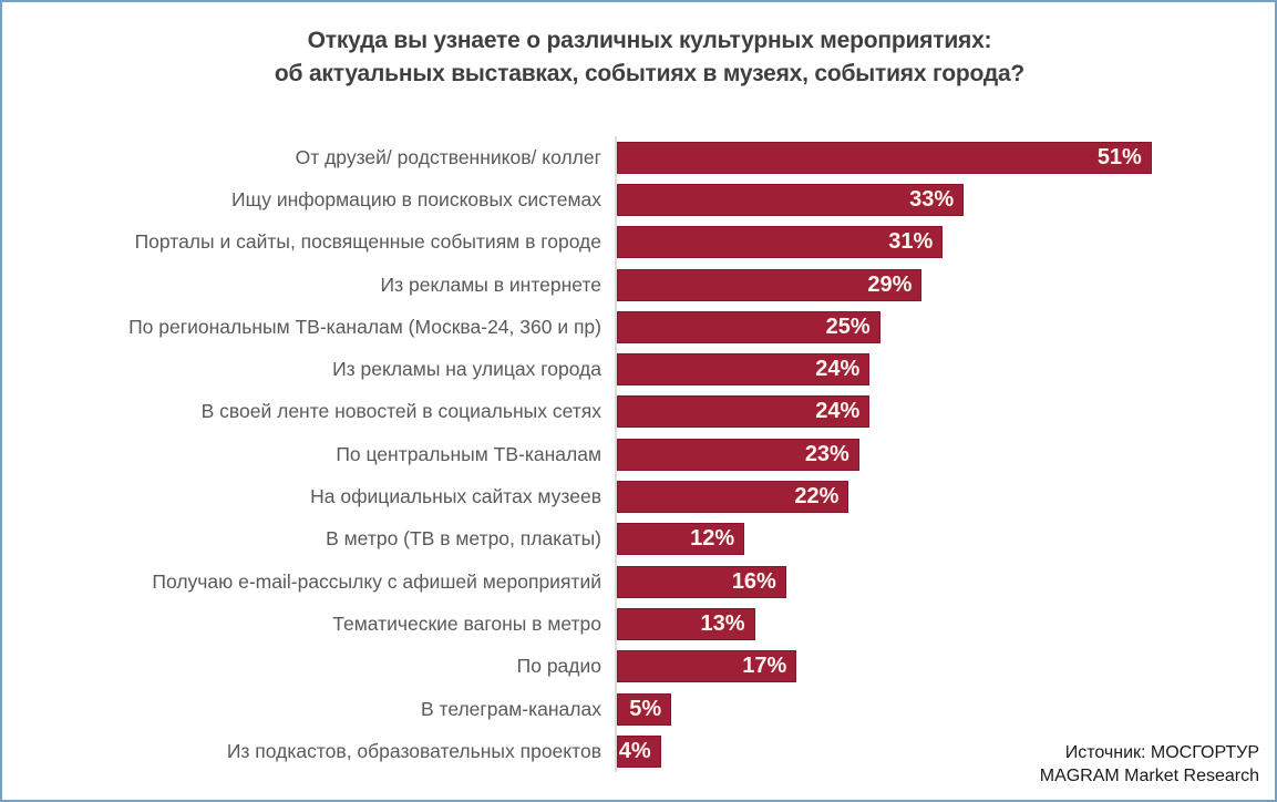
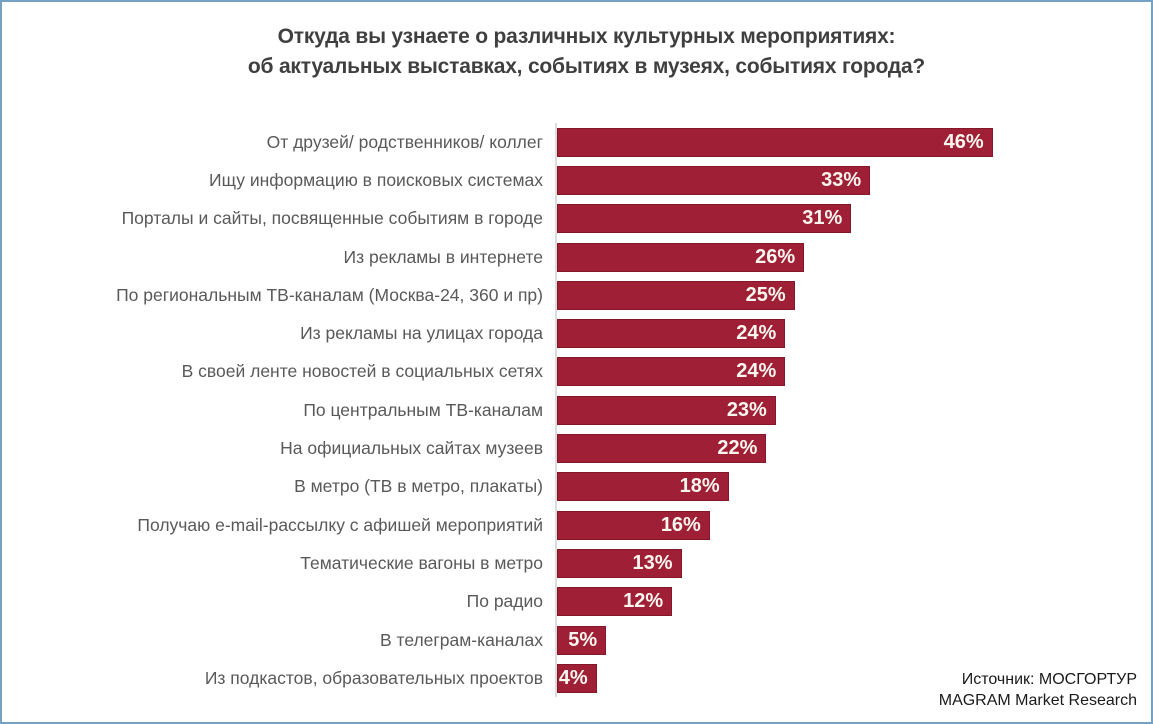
От друзей/ родственников/ коллег: 51% -> 46%
Из рекламы в интернете: 29% -> 26%
В метро (ТВ в метро, плакаты): 12% -> 18%
По радио: 17% -> 12%
